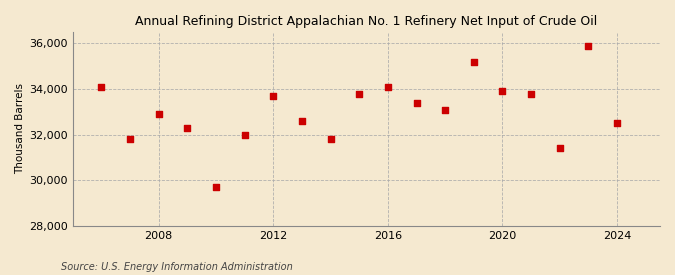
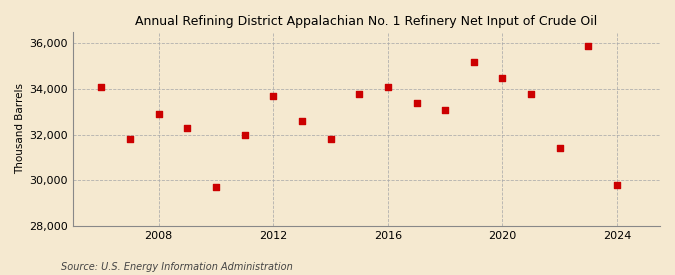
2020: 33,900 -> 34,500
2024: 32,500 -> 29,800
